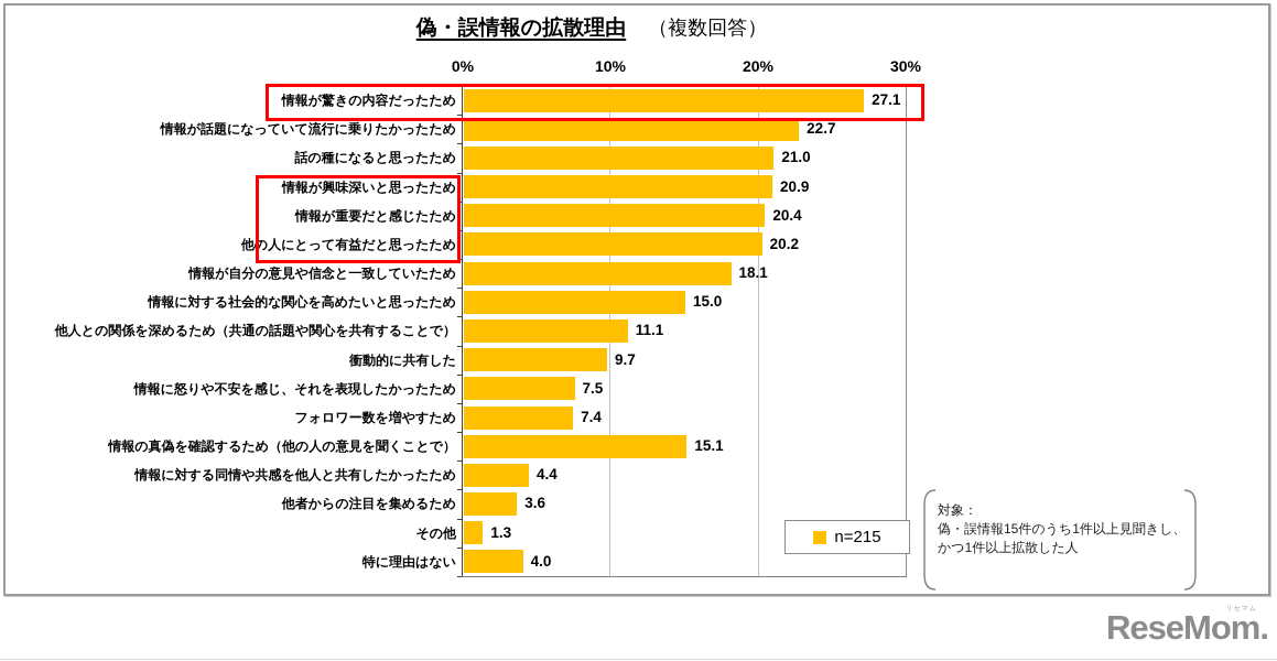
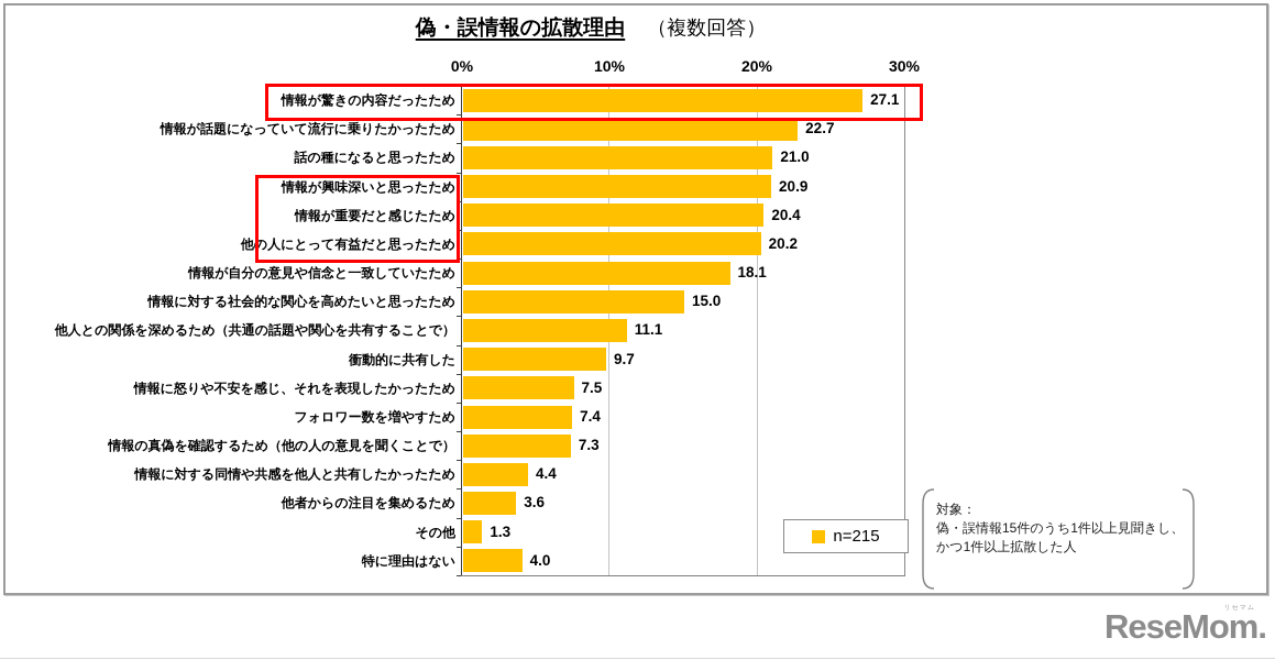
情報の真偽を確認するため（他の人の意見を聞くことで）: 15.1 -> 7.3
